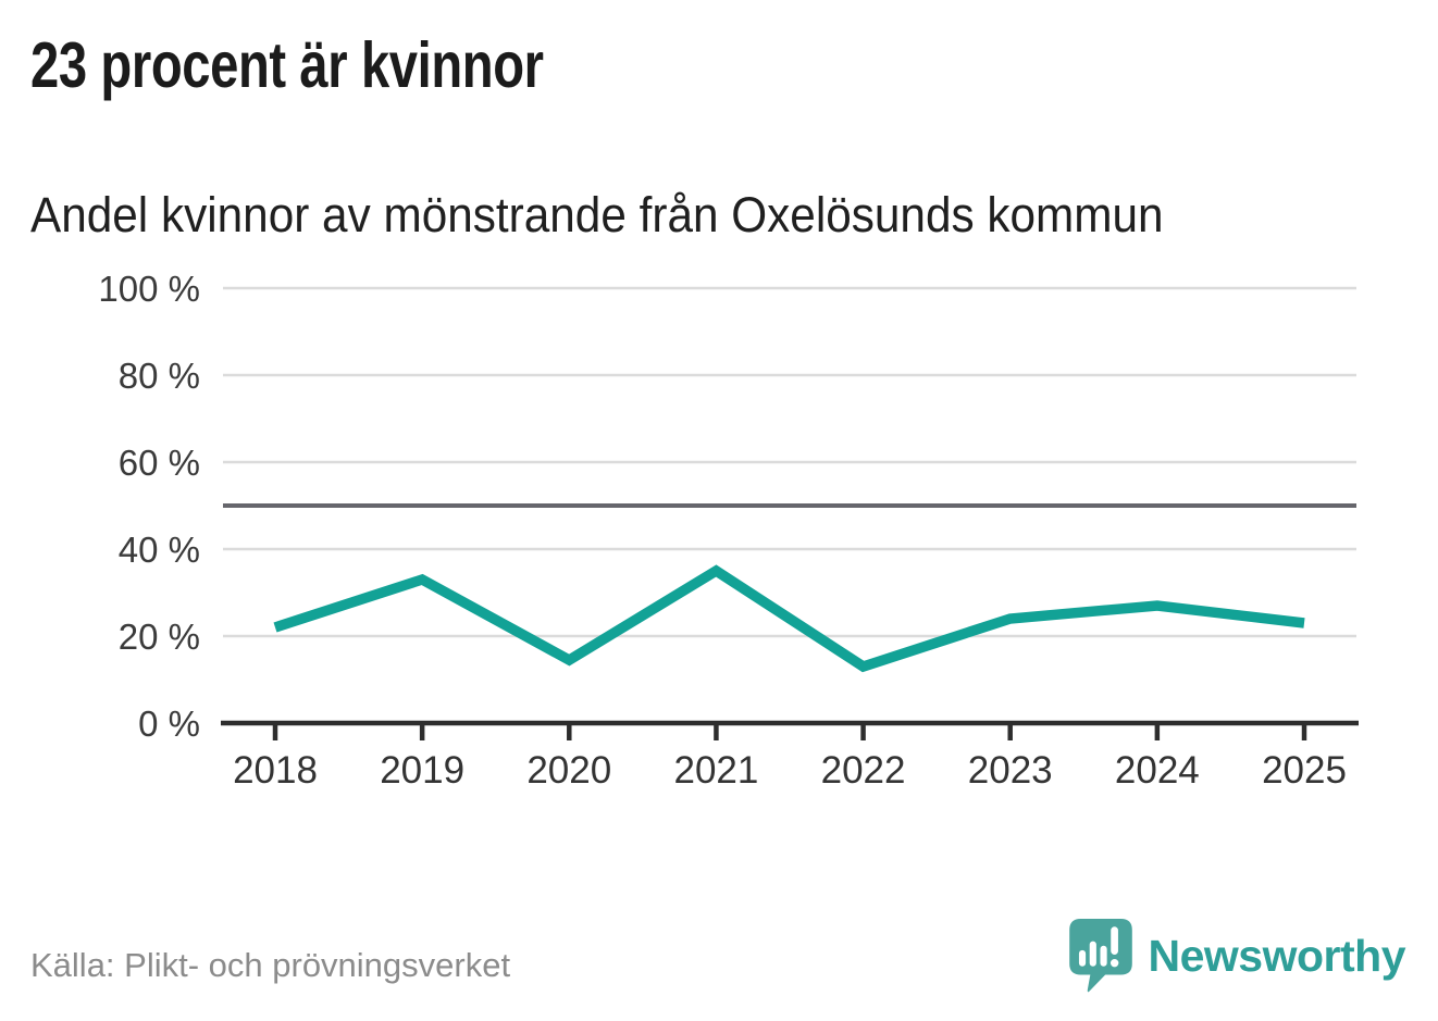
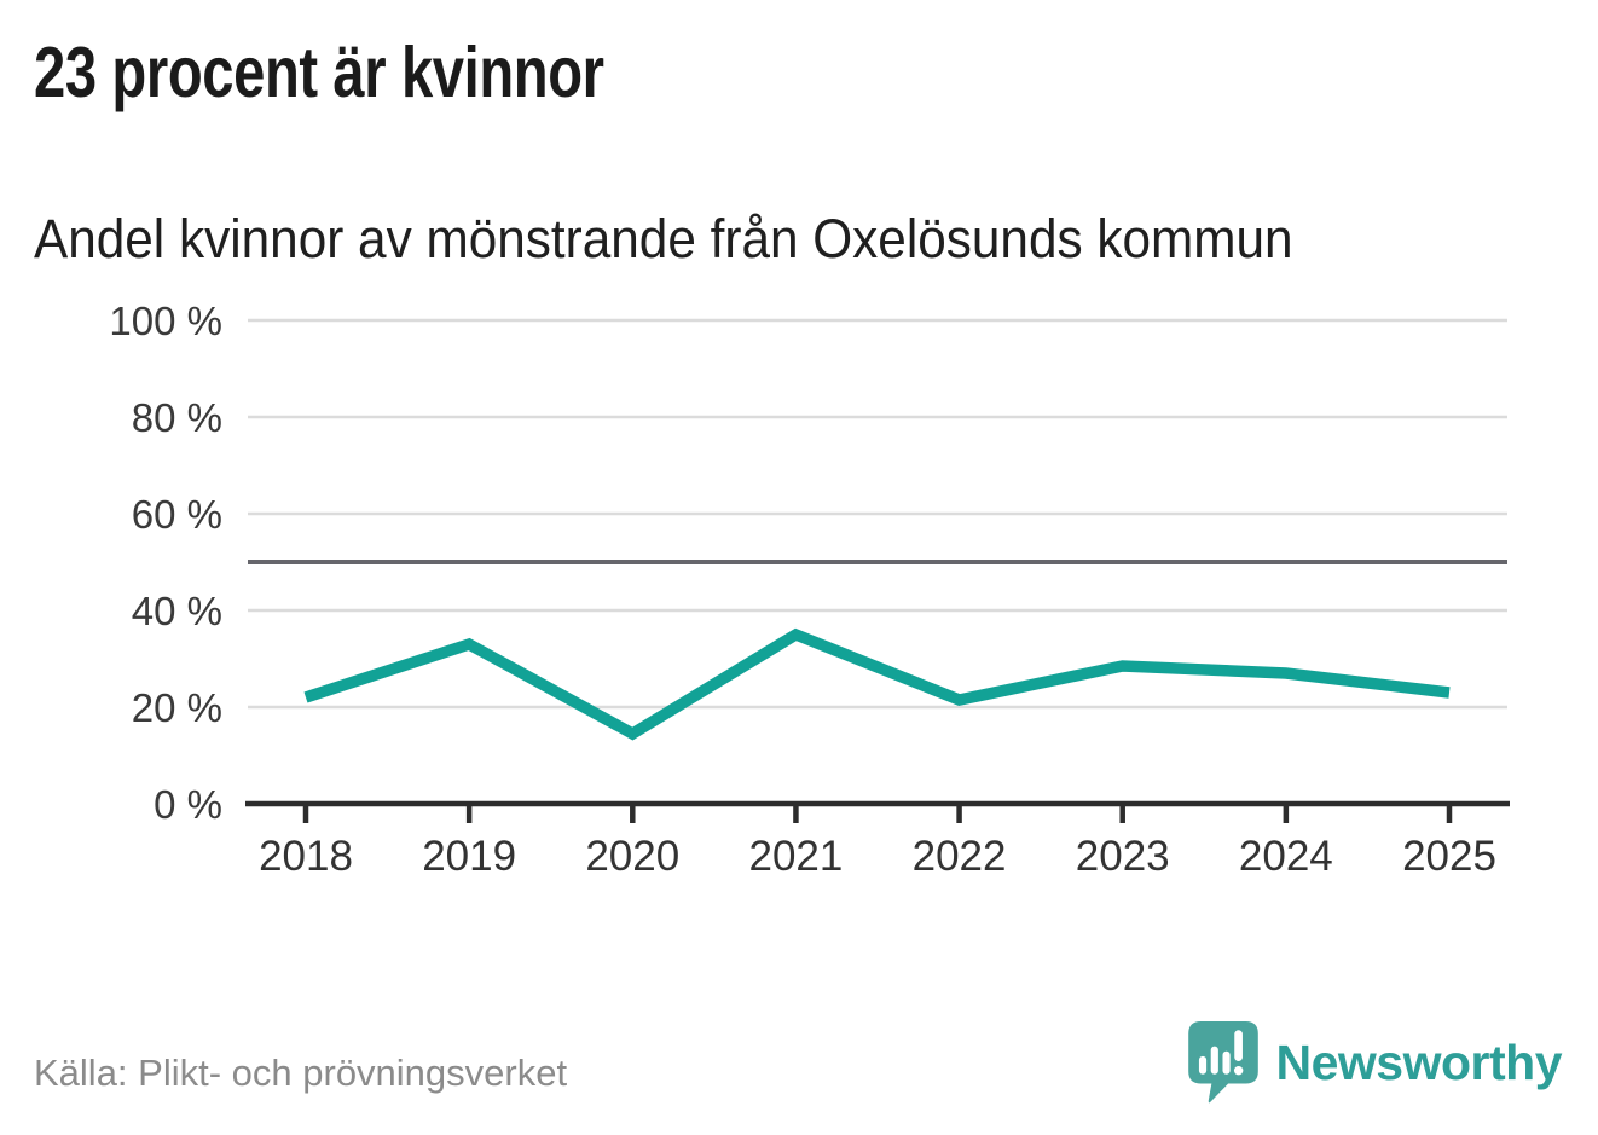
2022: 13% -> 22%
2023: 24% -> 28%
